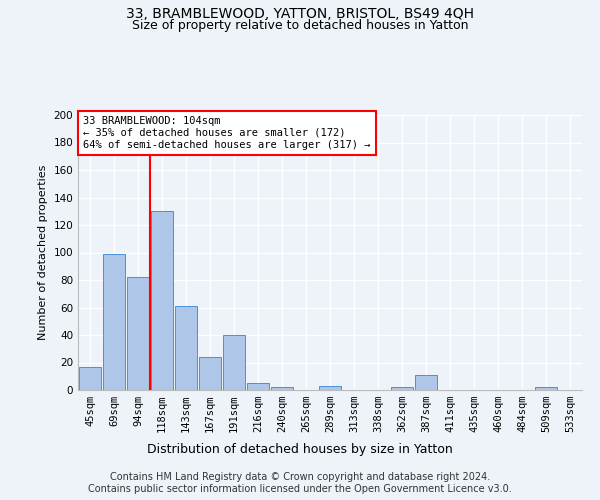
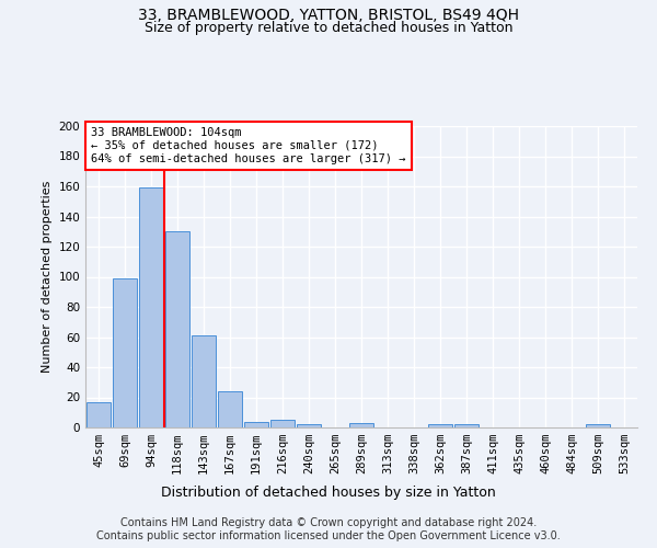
94sqm: 82 -> 159
191sqm: 40 -> 4
387sqm: 11 -> 2
